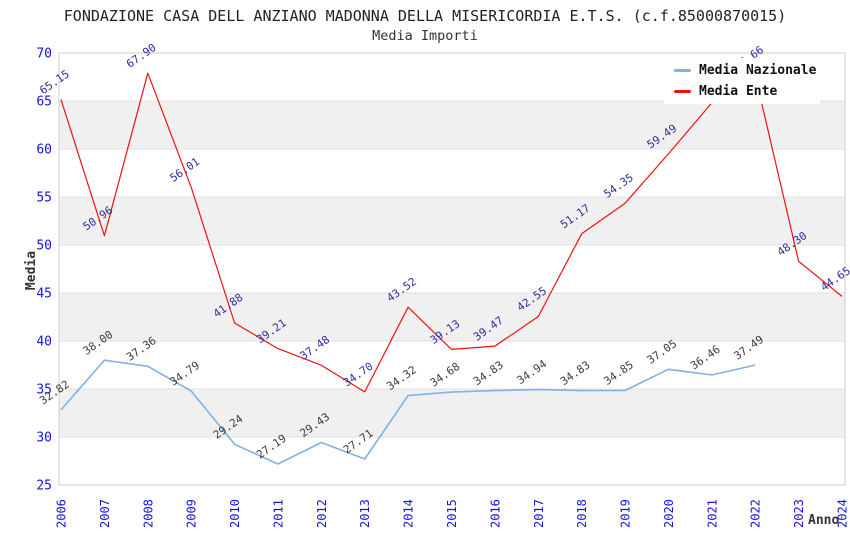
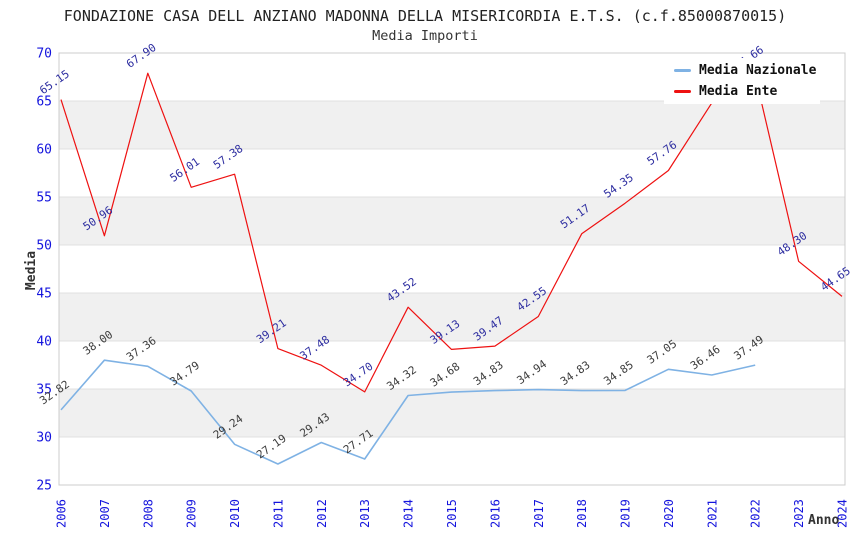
Media Ente/2010: 41.88 -> 57.38
Media Ente/2020: 59.49 -> 57.76
